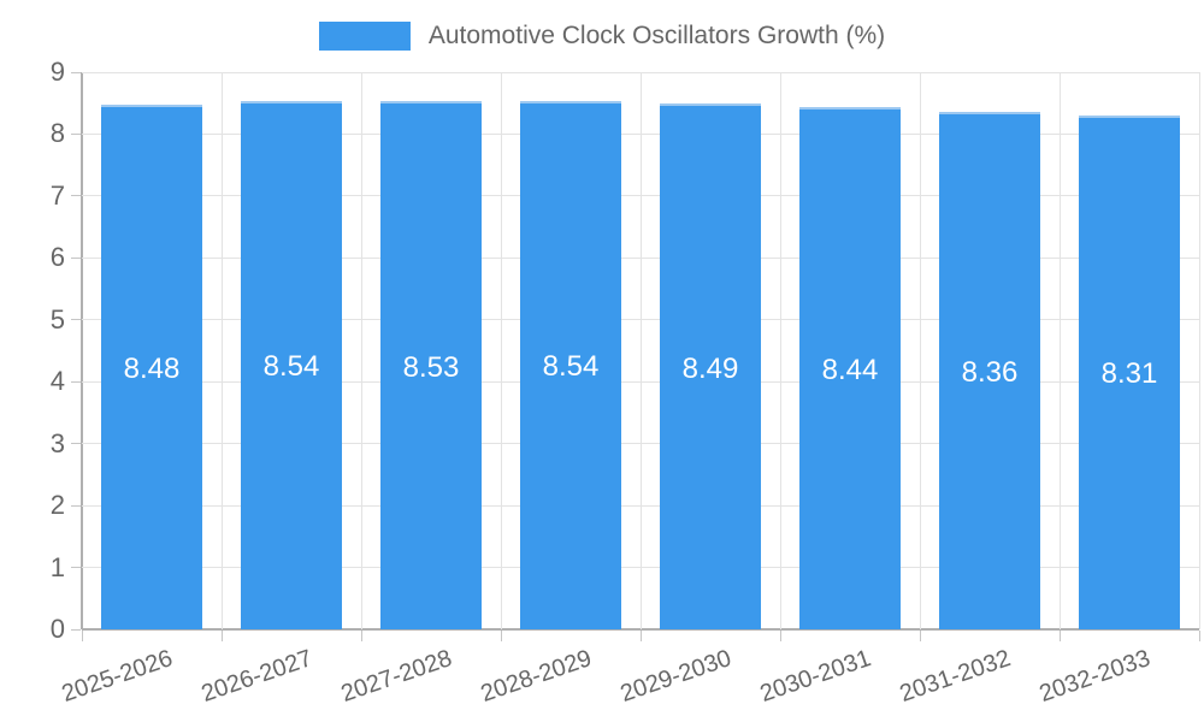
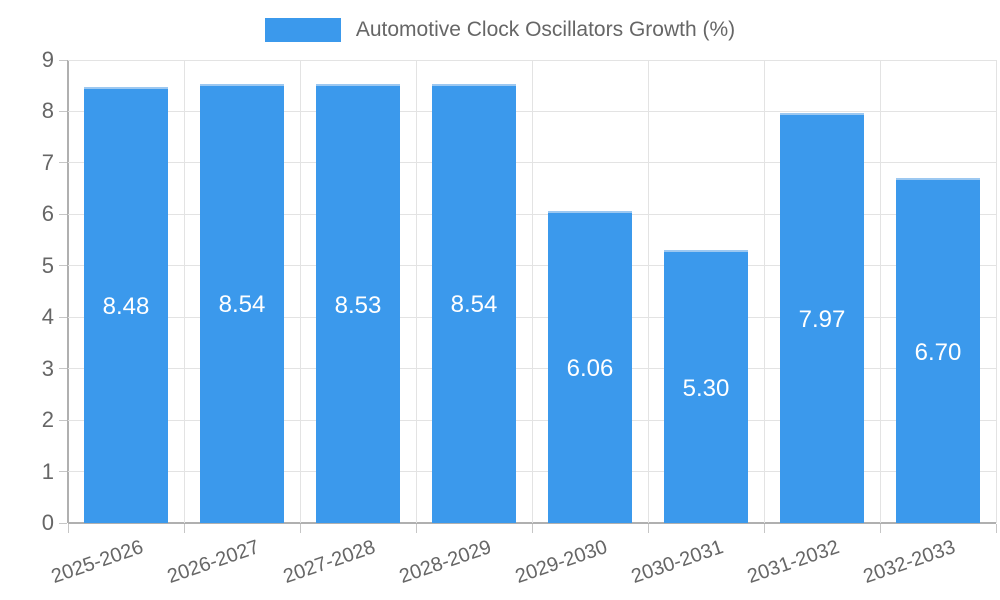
2029-2030: 8.49 -> 6.06
2030-2031: 8.44 -> 5.30
2031-2032: 8.36 -> 7.97
2032-2033: 8.31 -> 6.70
